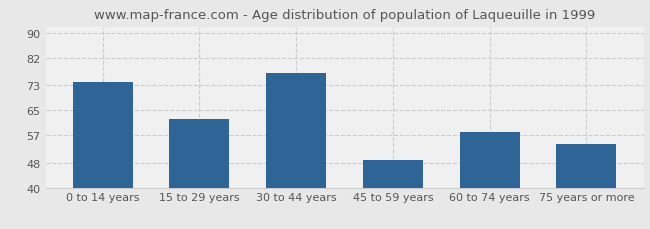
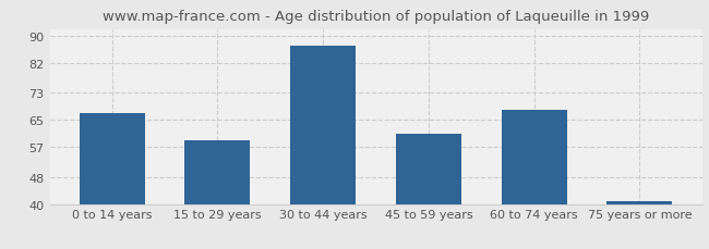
0 to 14 years: 74 -> 67
15 to 29 years: 62 -> 59
30 to 44 years: 77 -> 87
45 to 59 years: 49 -> 61
60 to 74 years: 58 -> 68
75 years or more: 54 -> 41
